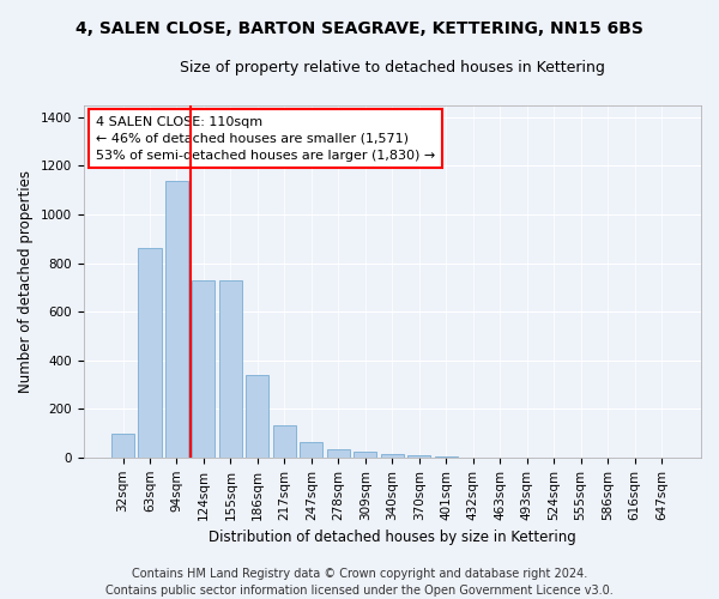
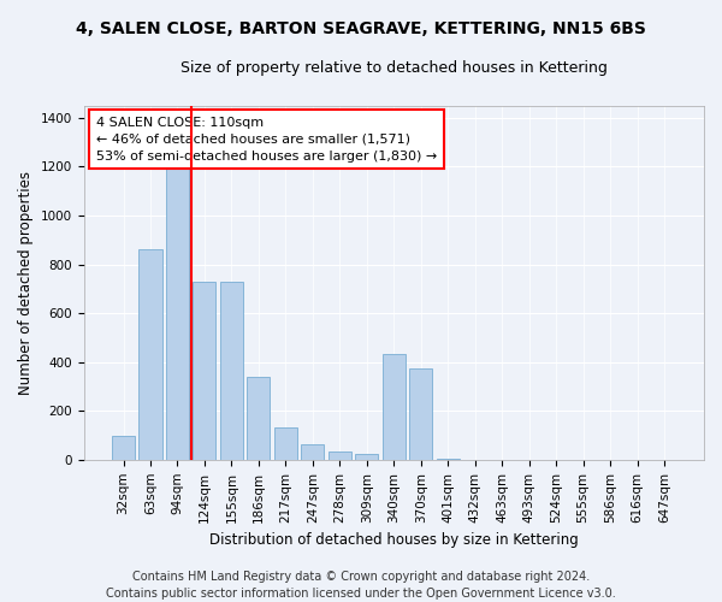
94sqm: 1140 -> 1205
340sqm: 15 -> 435
370sqm: 10 -> 375
